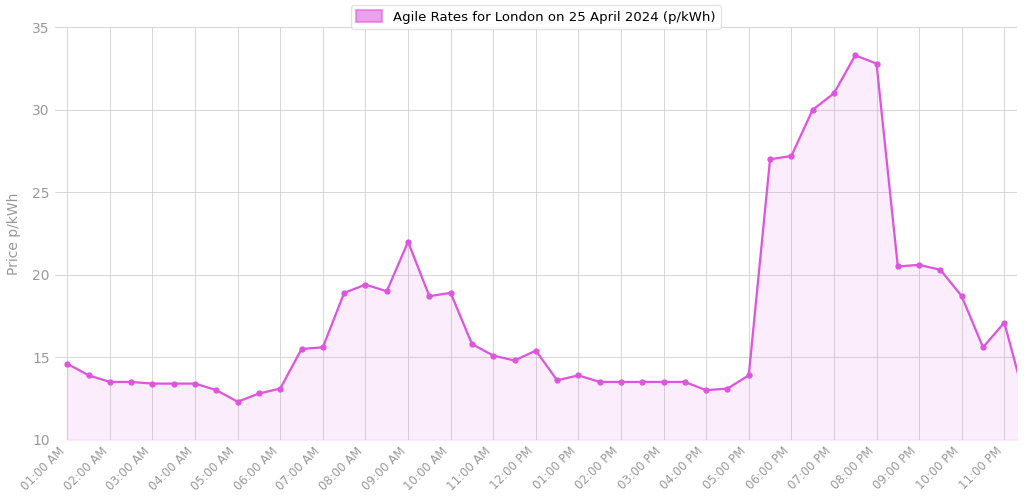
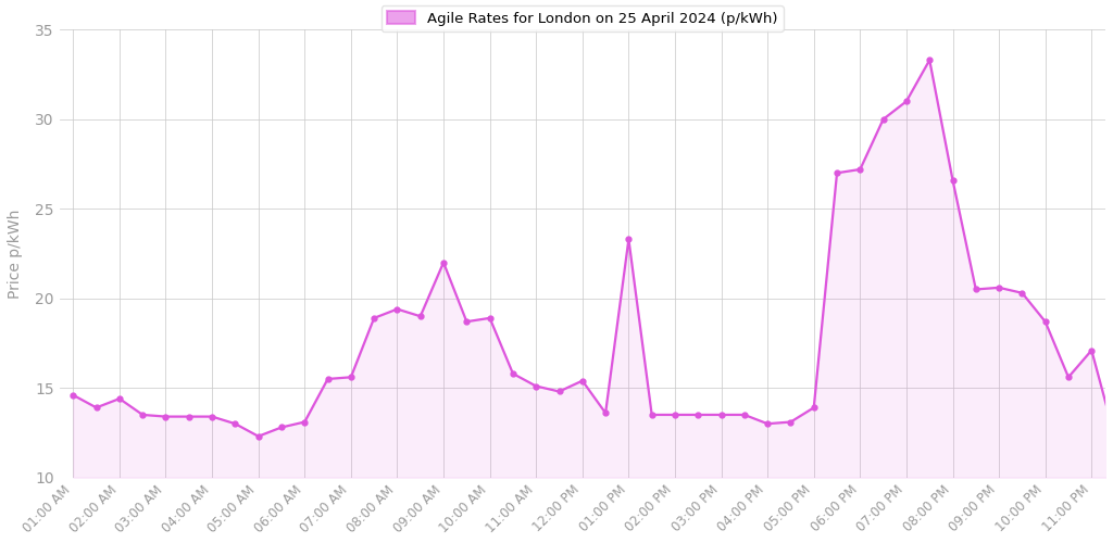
02:00 AM: 13.5 -> 14.4
01:00 PM: 13.9 -> 23.3
08:00 PM: 32.8 -> 26.6
